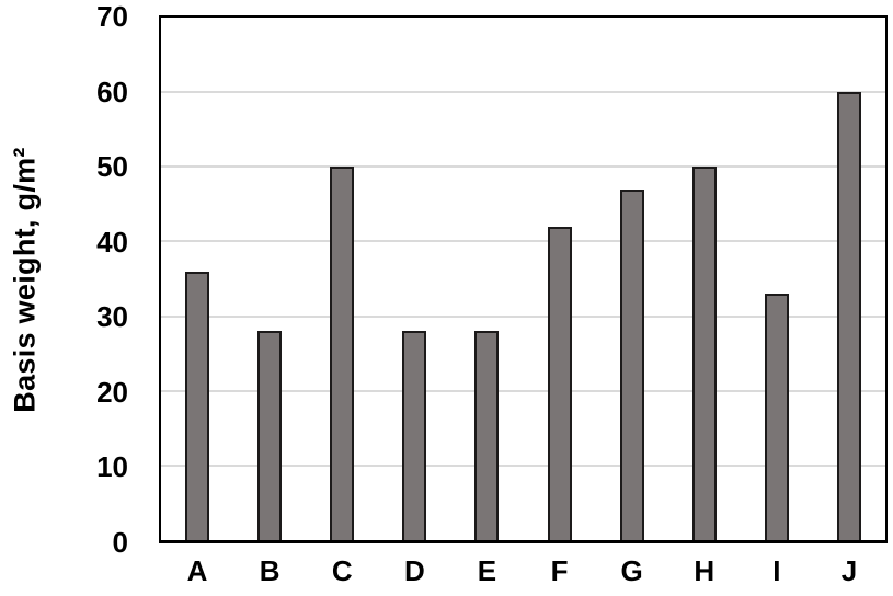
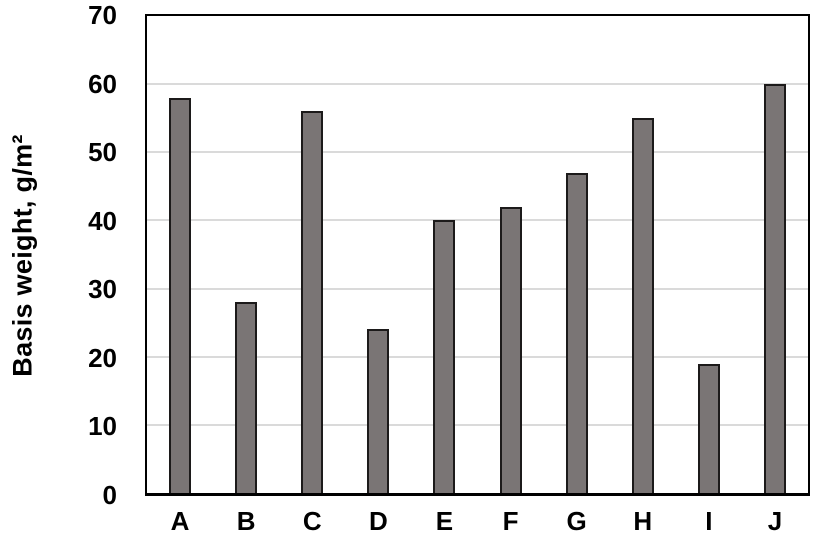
A: 36 -> 58
C: 50 -> 56
D: 28 -> 24
E: 28 -> 40
H: 50 -> 55
I: 33 -> 19
